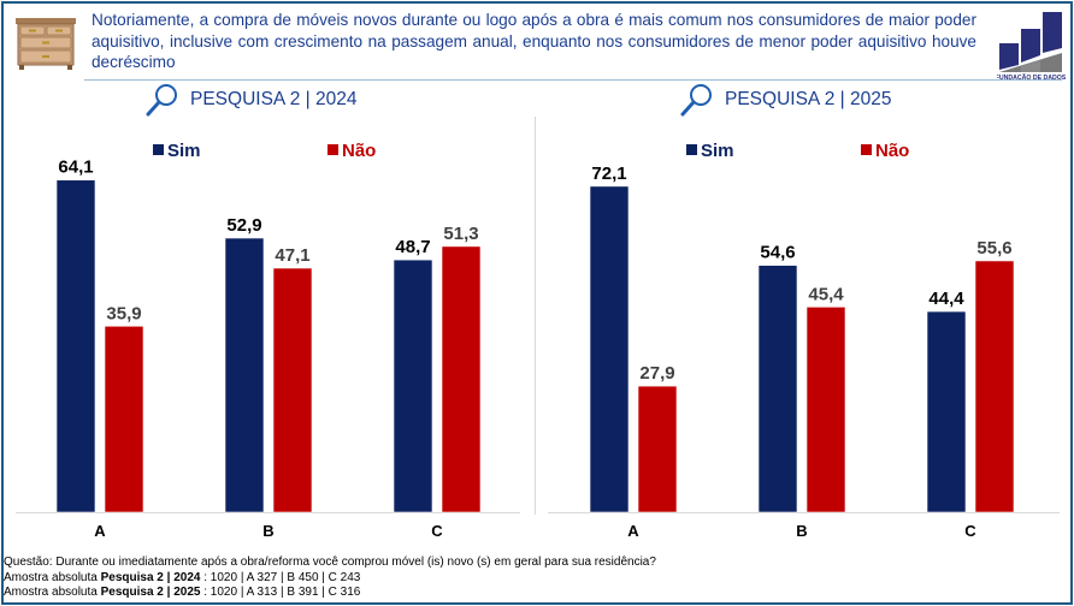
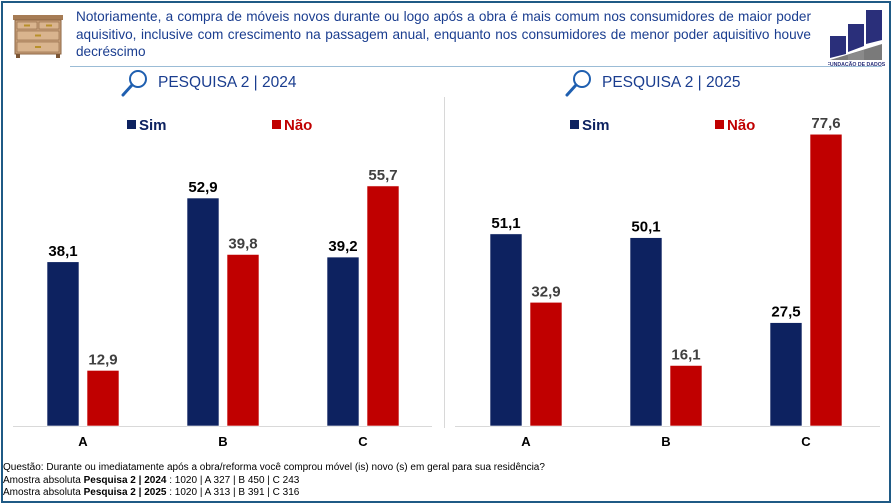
PESQUISA 2 | 2024/Sim/A: 64,1 -> 38,1
PESQUISA 2 | 2024/Não/A: 35,9 -> 12,9
PESQUISA 2 | 2024/Não/B: 47,1 -> 39,8
PESQUISA 2 | 2024/Sim/C: 48,7 -> 39,2
PESQUISA 2 | 2024/Não/C: 51,3 -> 55,7
PESQUISA 2 | 2025/Sim/A: 72,1 -> 51,1
PESQUISA 2 | 2025/Não/A: 27,9 -> 32,9
PESQUISA 2 | 2025/Sim/B: 54,6 -> 50,1
PESQUISA 2 | 2025/Não/B: 45,4 -> 16,1
PESQUISA 2 | 2025/Sim/C: 44,4 -> 27,5
PESQUISA 2 | 2025/Não/C: 55,6 -> 77,6
